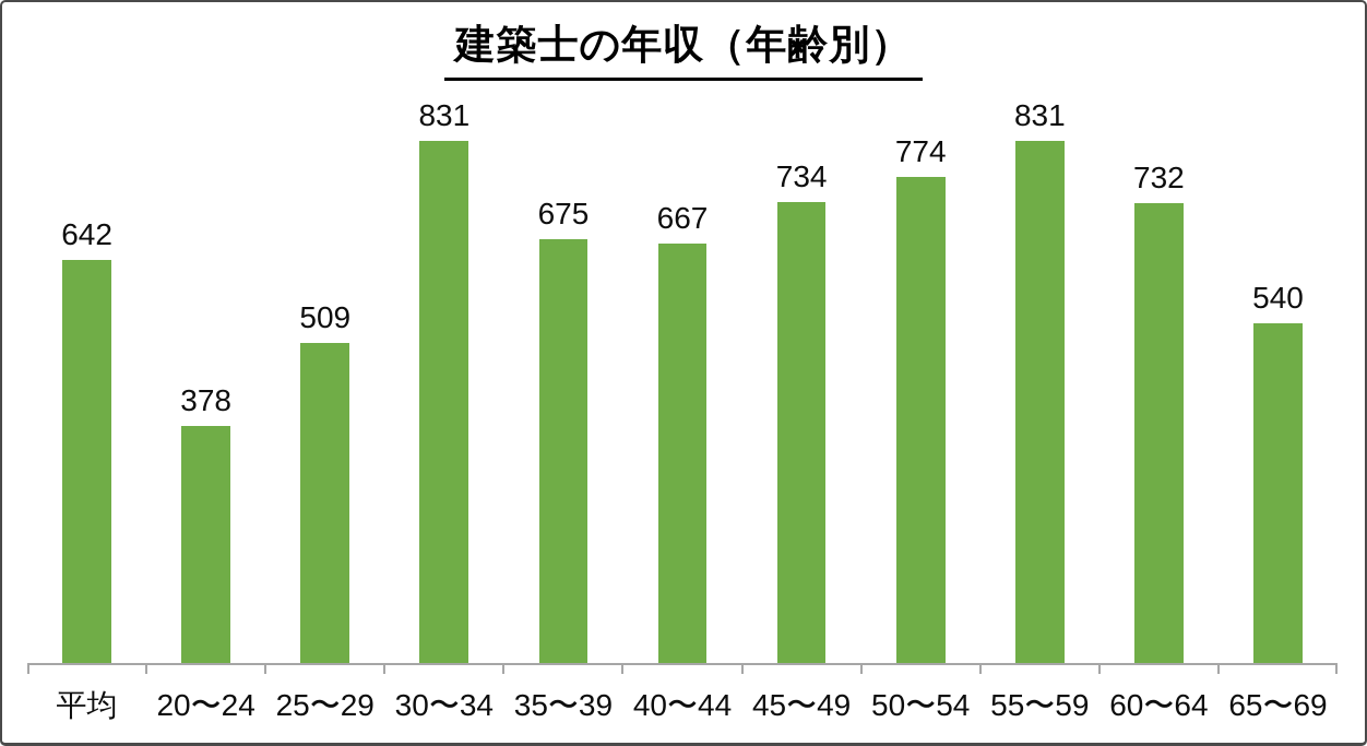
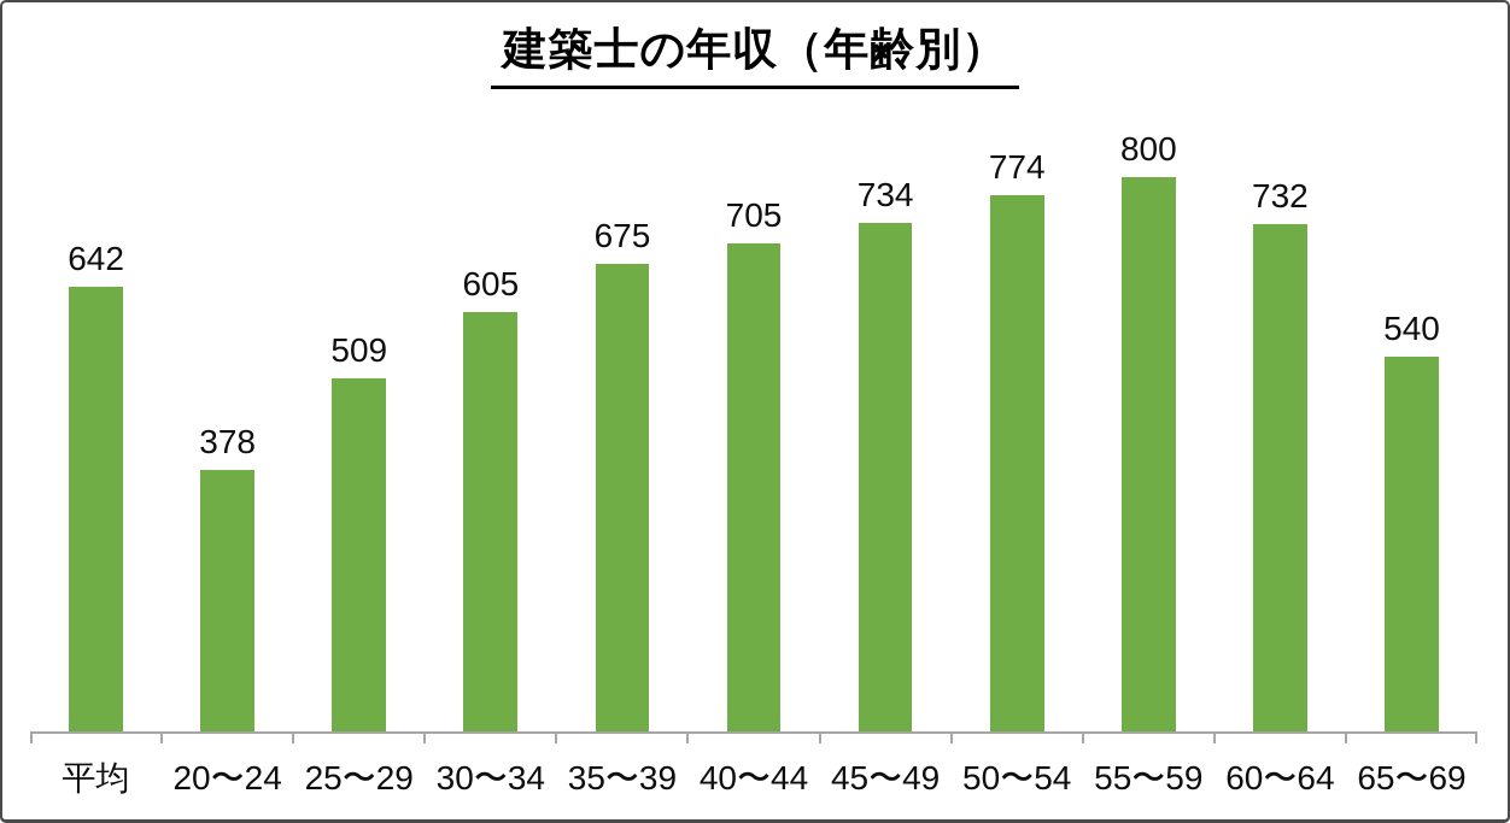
30〜34: 831 -> 605
40〜44: 667 -> 705
55〜59: 831 -> 800
